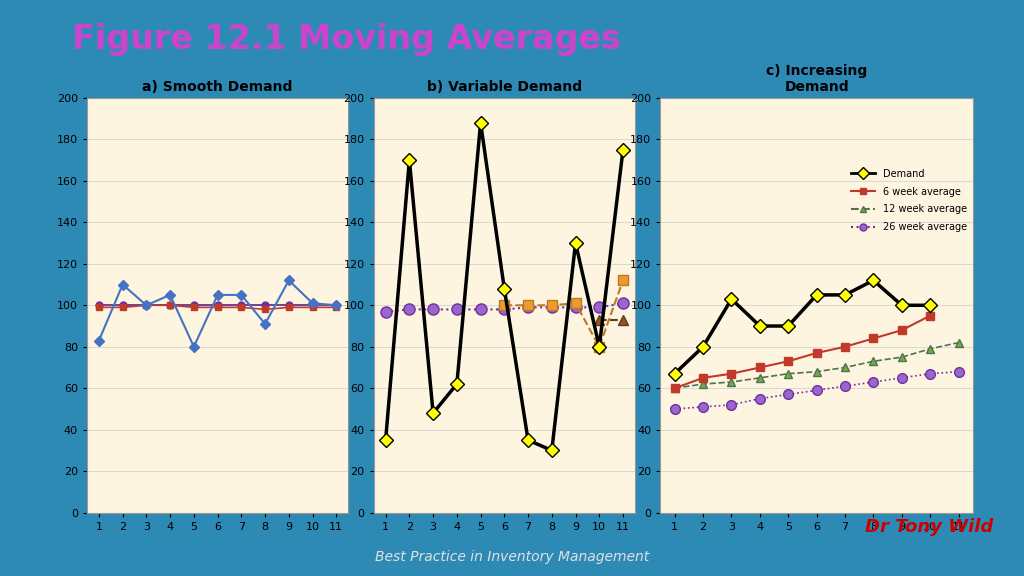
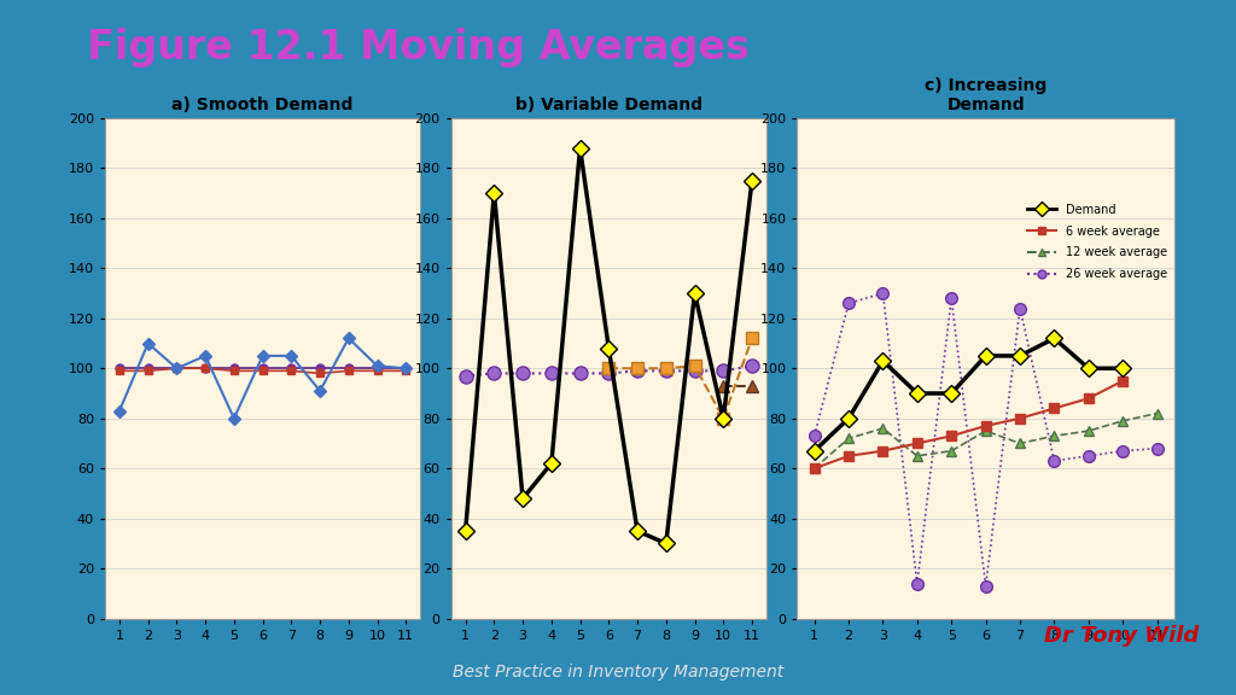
c) Increasing Demand/26 week average/1: 50 -> 73
c) Increasing Demand/12 week average/2: 62 -> 72
c) Increasing Demand/26 week average/2: 51 -> 126
c) Increasing Demand/12 week average/3: 63 -> 76
c) Increasing Demand/26 week average/3: 52 -> 130
c) Increasing Demand/26 week average/4: 55 -> 14
c) Increasing Demand/26 week average/5: 57 -> 128
c) Increasing Demand/12 week average/6: 68 -> 75
c) Increasing Demand/26 week average/6: 59 -> 13
c) Increasing Demand/26 week average/7: 61 -> 124
